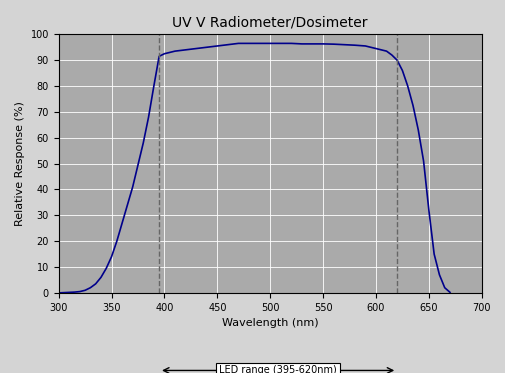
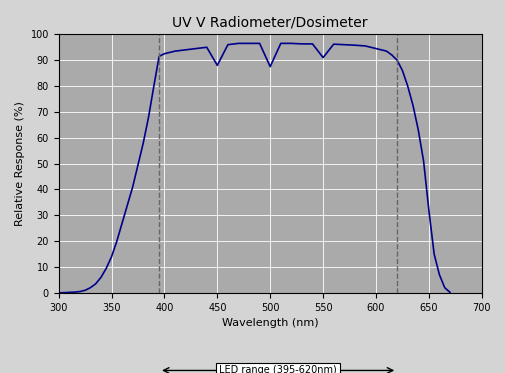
450: 95.5 -> 88.0
500: 96.5 -> 87.5
550: 96.3 -> 91.0
